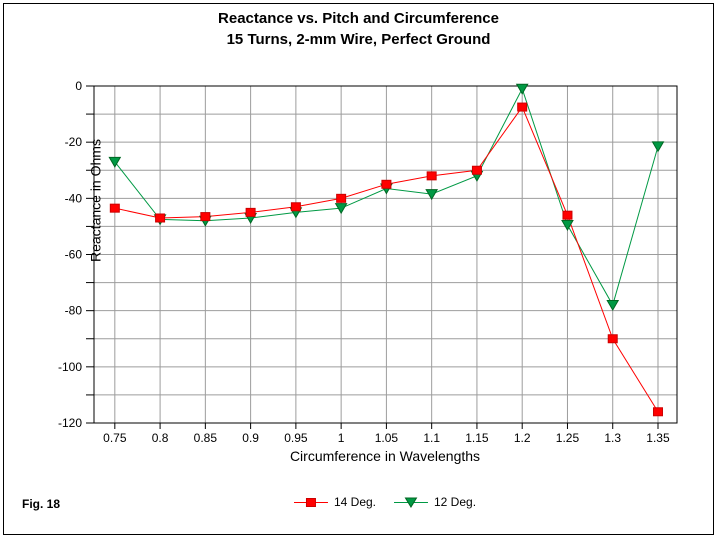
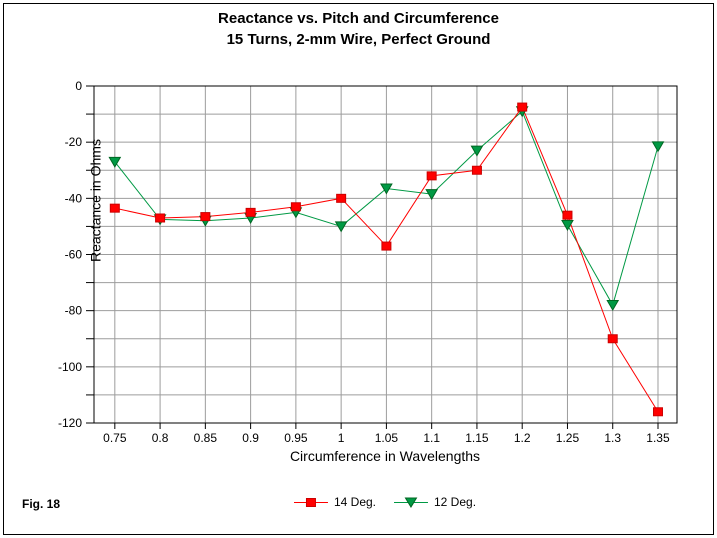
12 Deg./1: -44 -> -50
14 Deg./1.05: -35 -> -57
12 Deg./1.15: -32 -> -23
12 Deg./1.2: -1 -> -9
